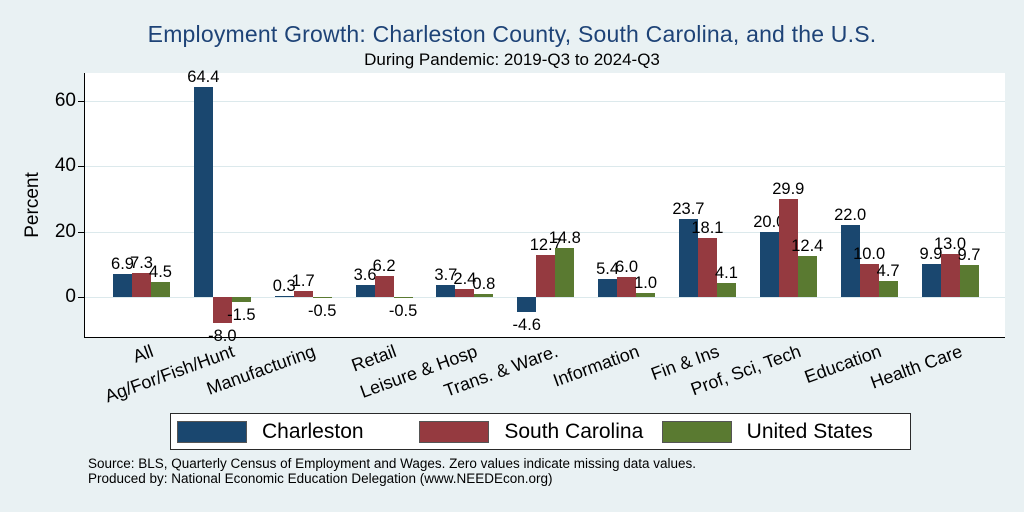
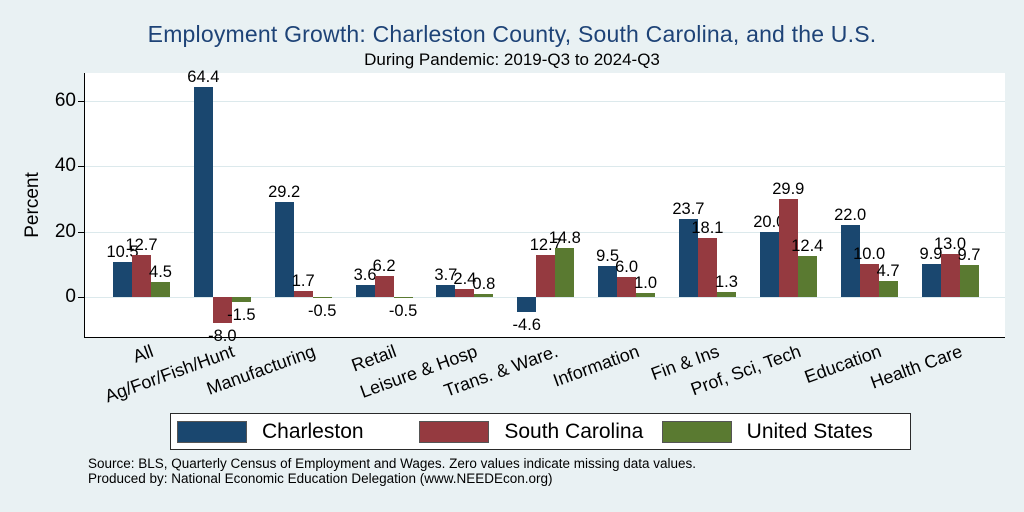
Charleston/All: 6.9 -> 10.5
South Carolina/All: 7.3 -> 12.7
Charleston/Manufacturing: 0.3 -> 29.2
Charleston/Information: 5.4 -> 9.5
United States/Fin & Ins: 4.1 -> 1.3
